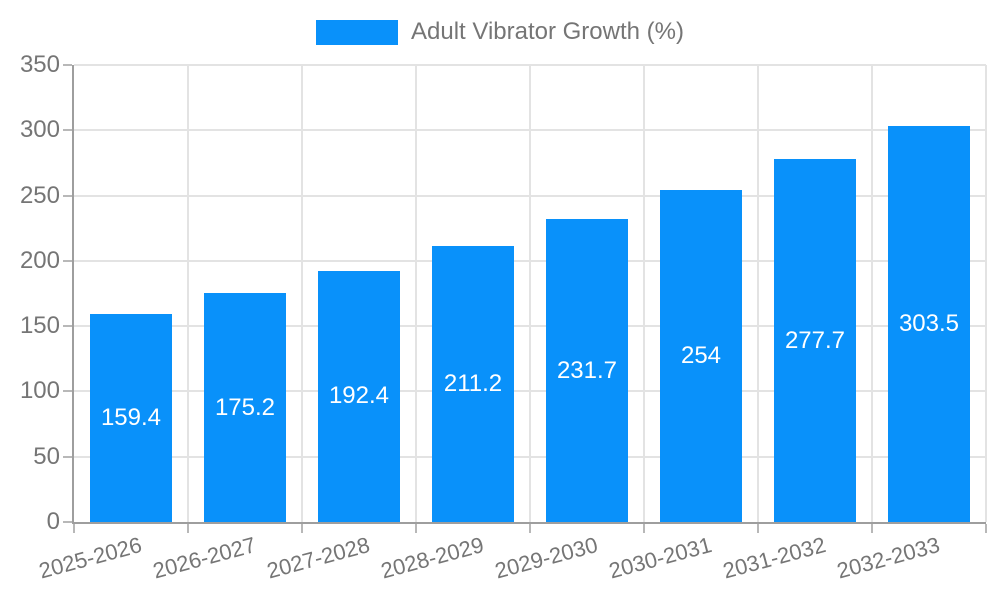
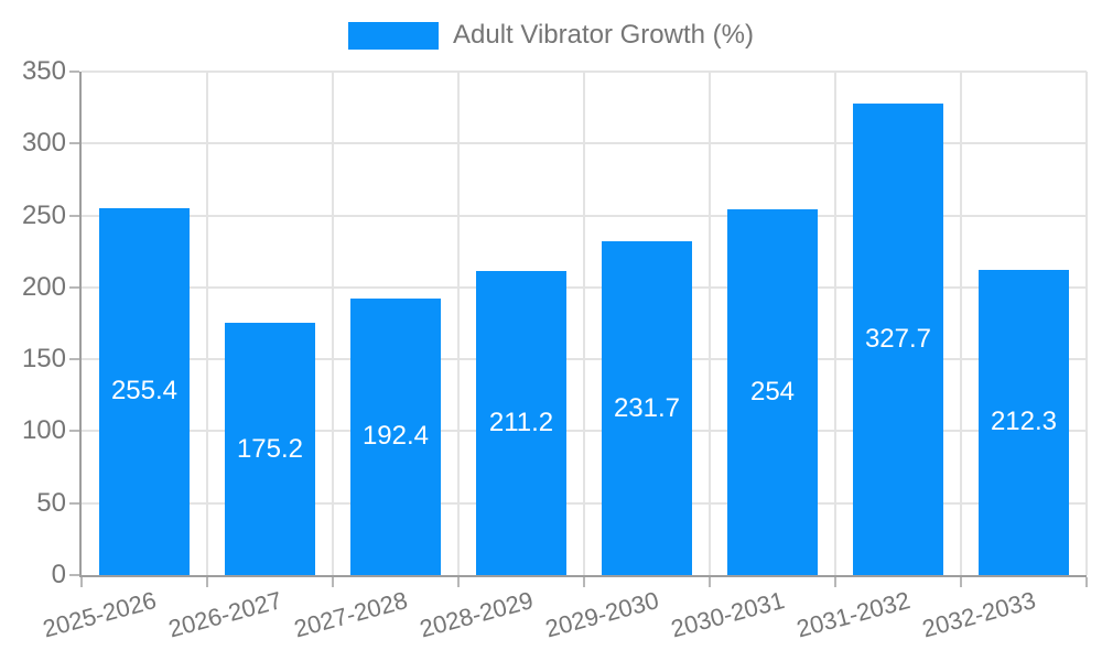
2025-2026: 159.4 -> 255.4
2031-2032: 277.7 -> 327.7
2032-2033: 303.5 -> 212.3
